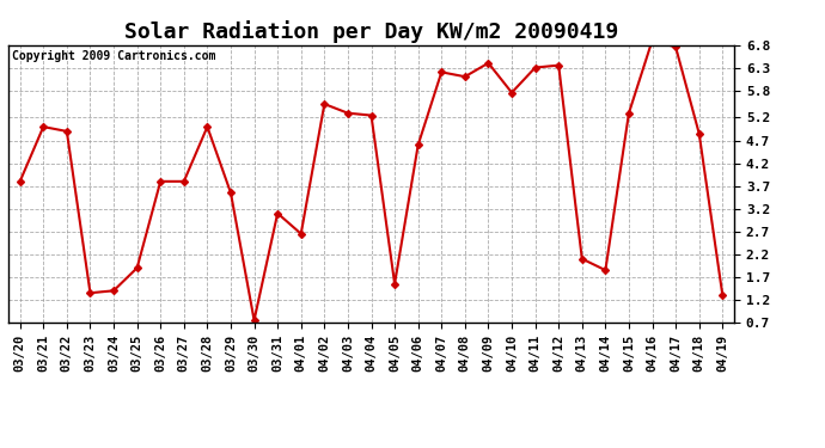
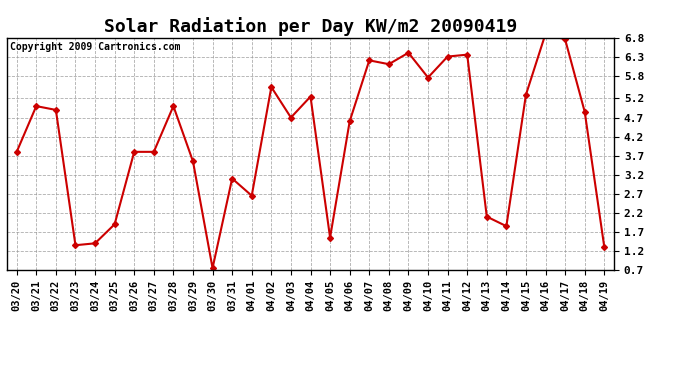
04/03: 5.30 -> 4.70
